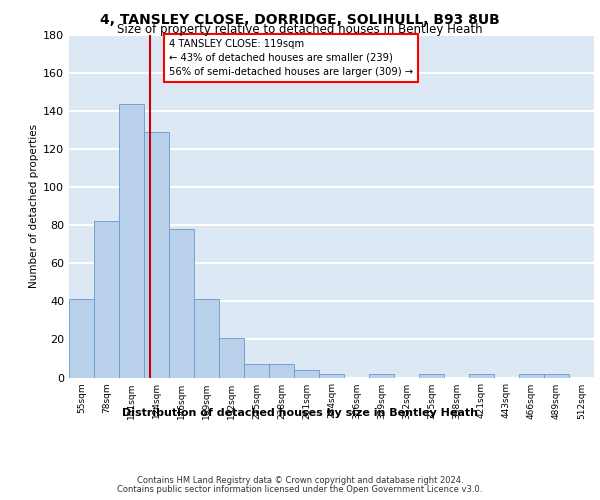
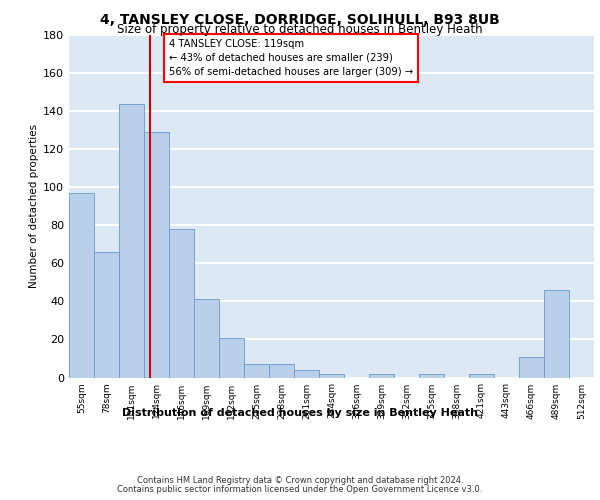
55sqm: 41 -> 97
78sqm: 82 -> 66
466sqm: 2 -> 11
489sqm: 2 -> 46
